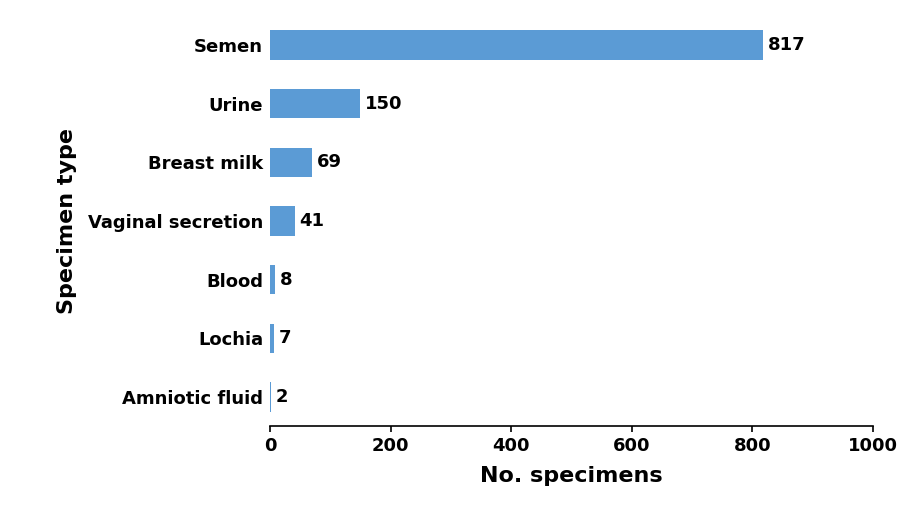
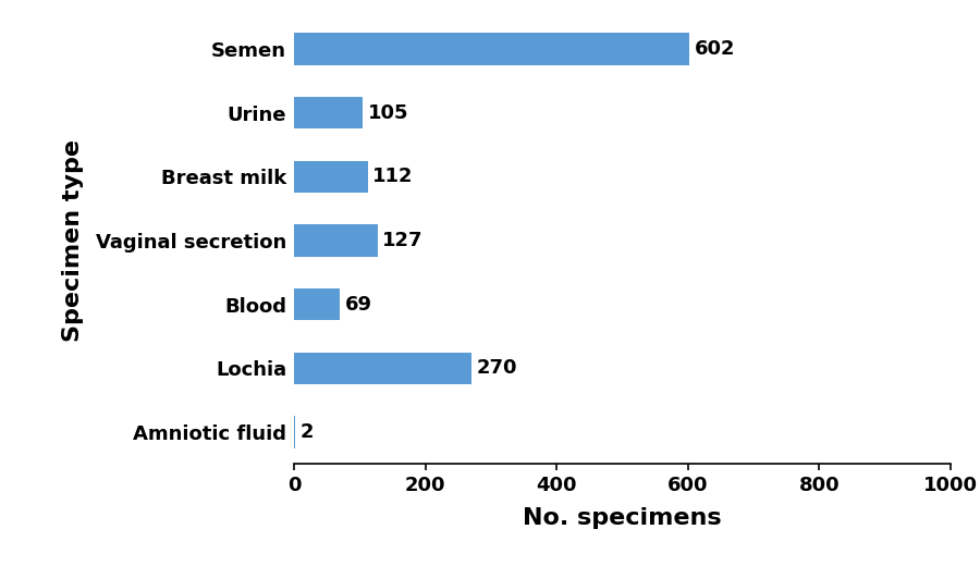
Semen: 817 -> 602
Urine: 150 -> 105
Breast milk: 69 -> 112
Vaginal secretion: 41 -> 127
Blood: 8 -> 69
Lochia: 7 -> 270
